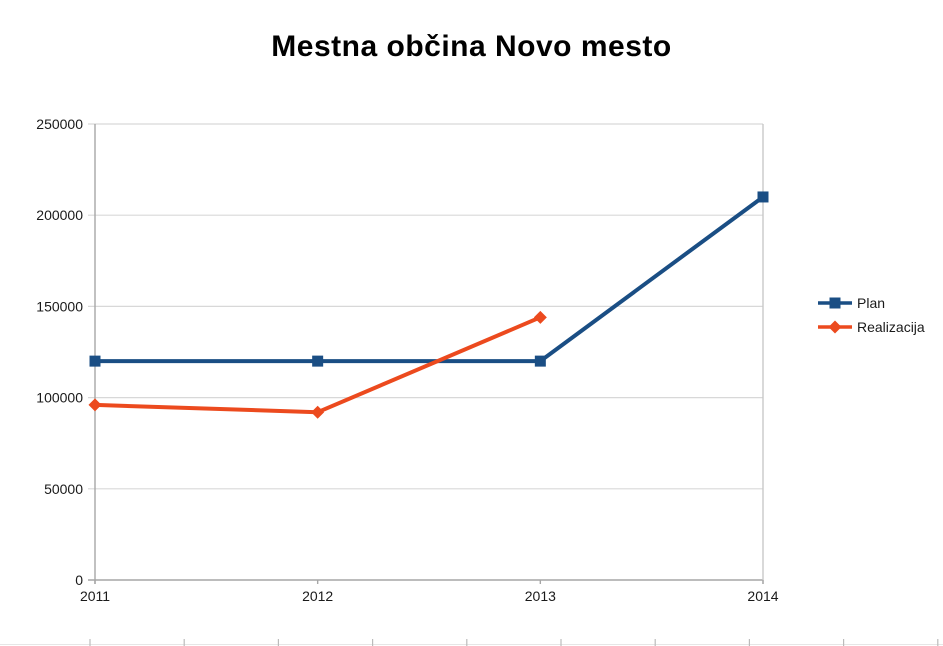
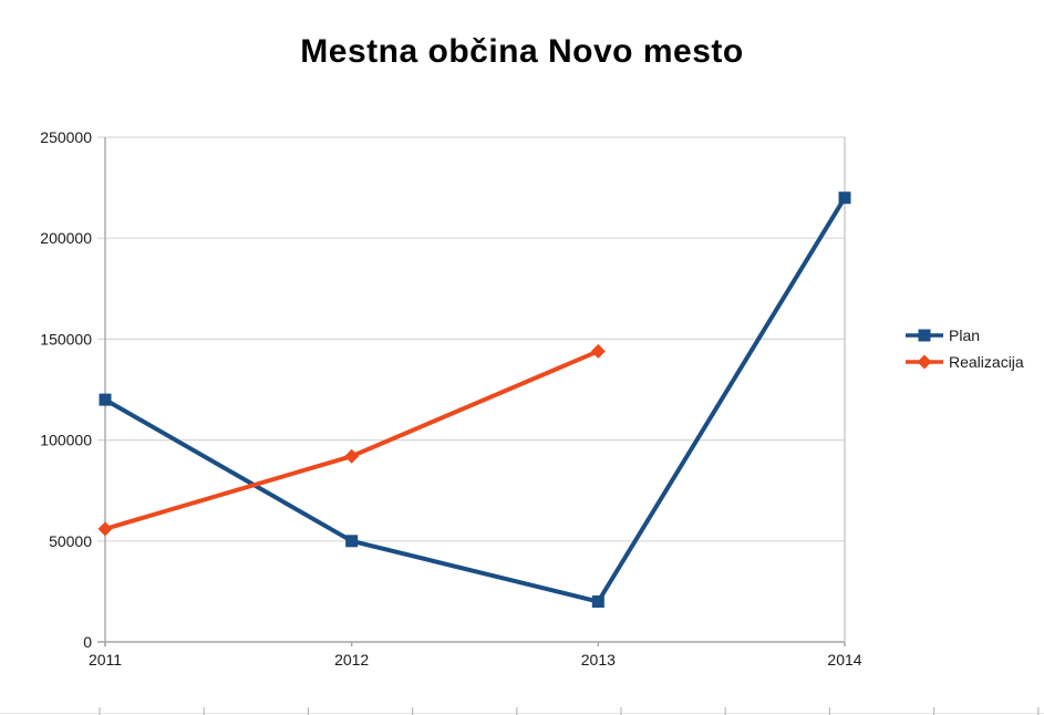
Realizacija/2011: 96000 -> 56000
Plan/2012: 120000 -> 50000
Plan/2013: 120000 -> 20000
Plan/2014: 210000 -> 220000
